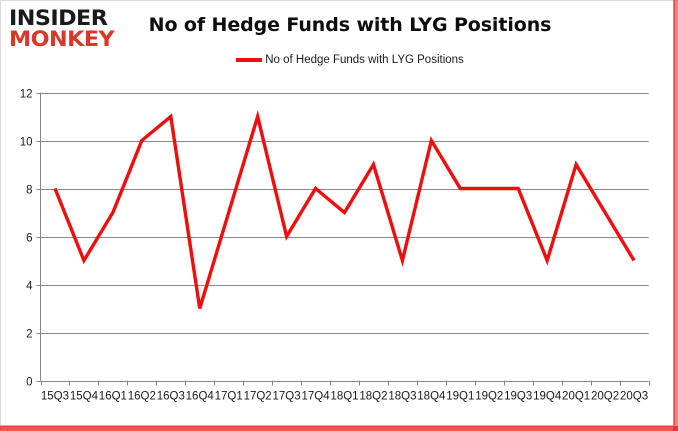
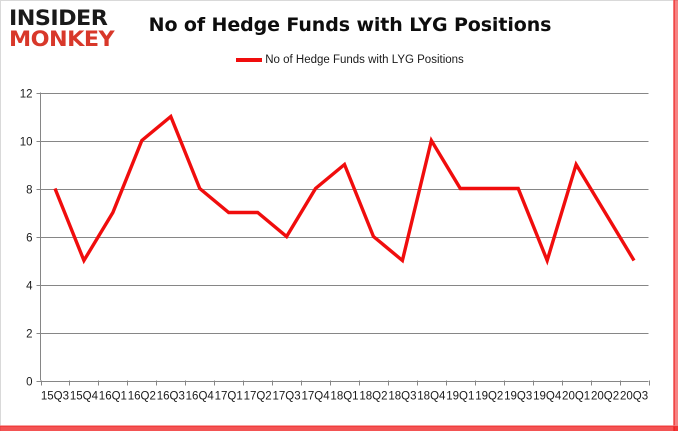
16Q4: 3 -> 8
17Q2: 11 -> 7
18Q1: 7 -> 9
18Q2: 9 -> 6
